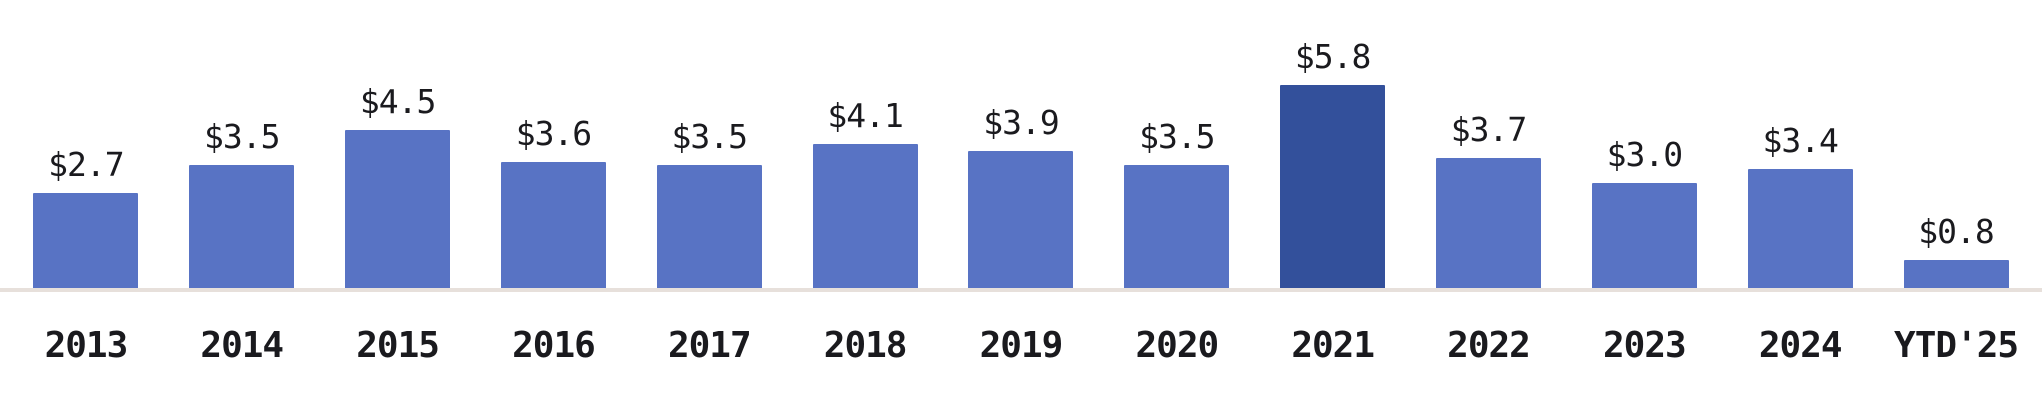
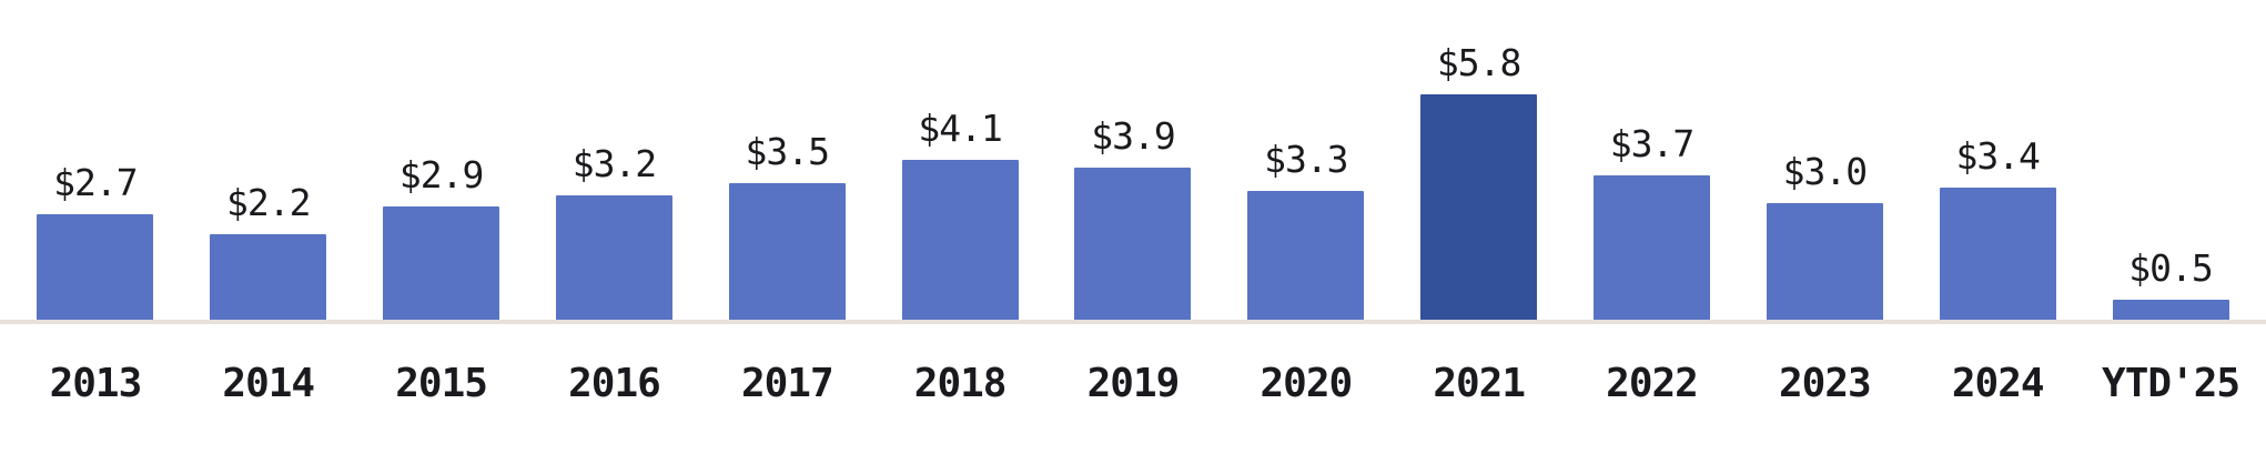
2014: $3.5 -> $2.2
2015: $4.5 -> $2.9
2016: $3.6 -> $3.2
2020: $3.5 -> $3.3
YTD'25: $0.8 -> $0.5
